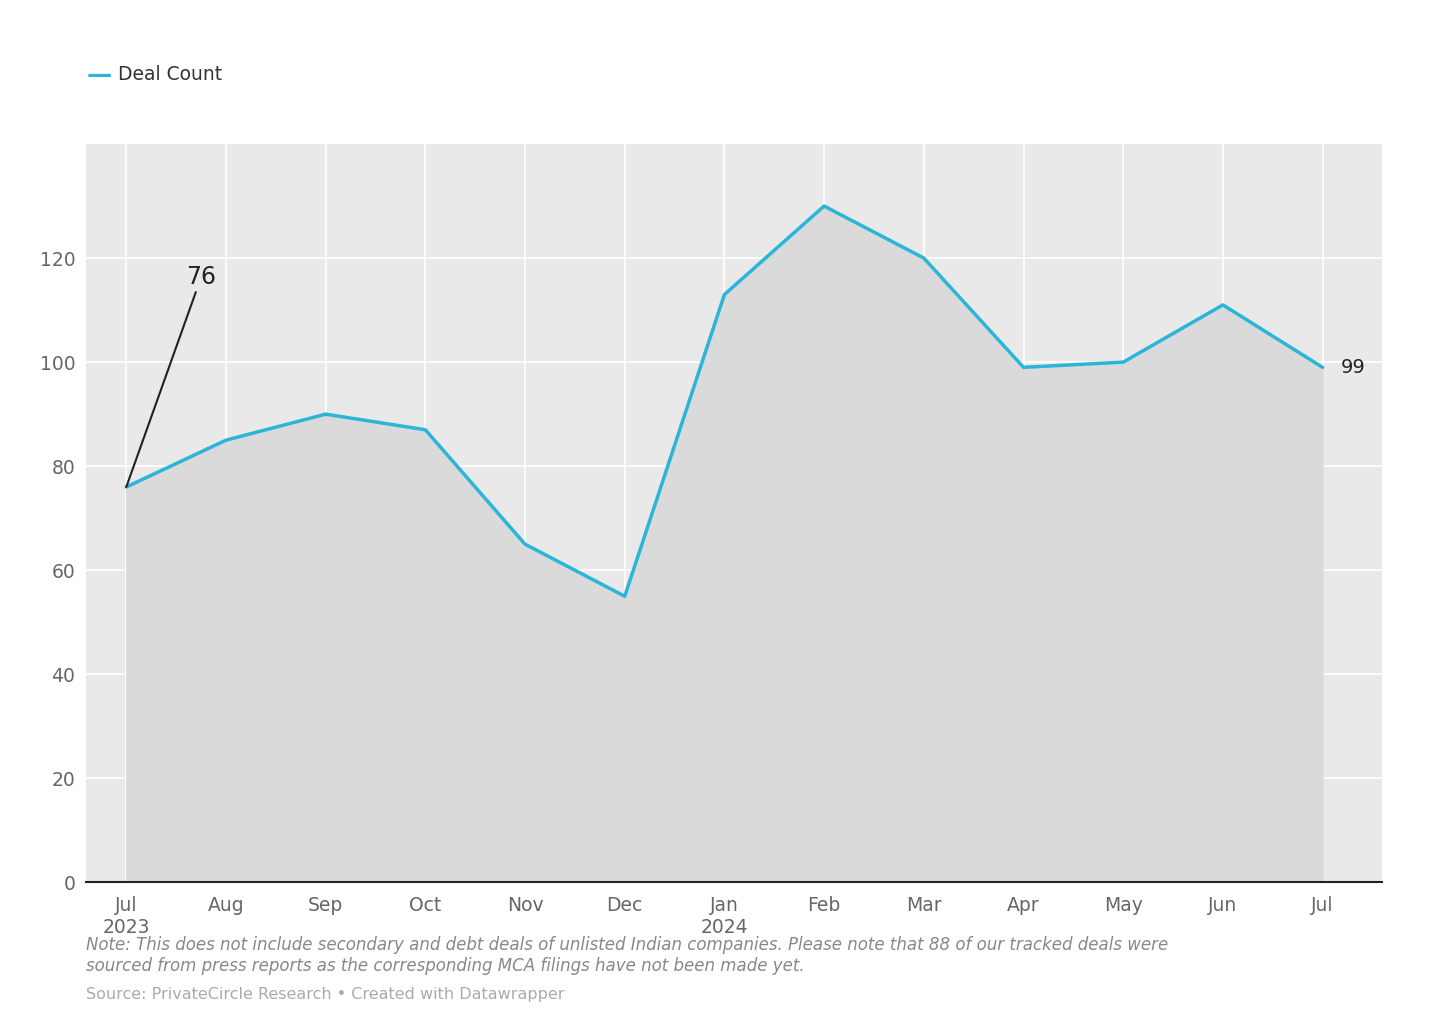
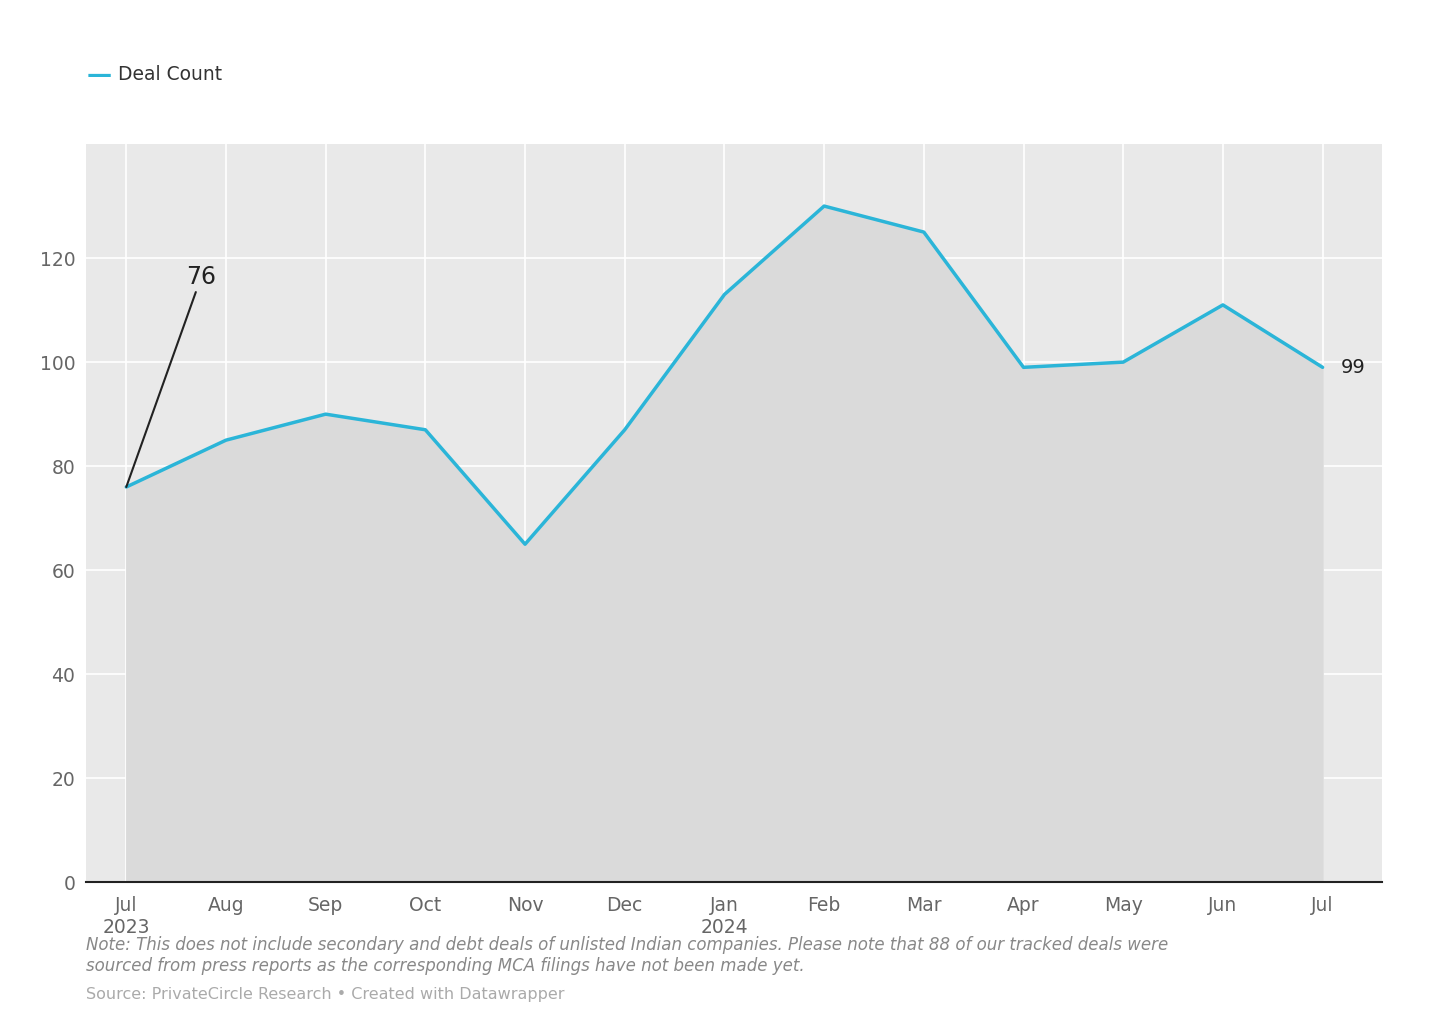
Dec: 55 -> 87
Mar: 120 -> 125
